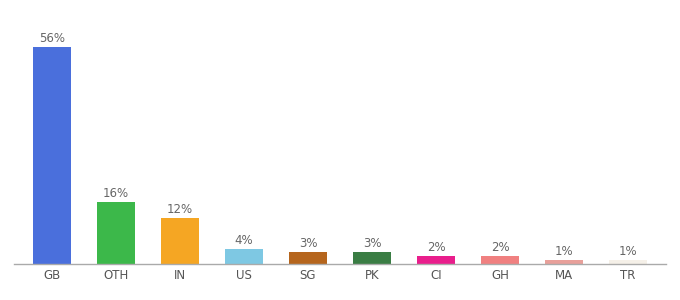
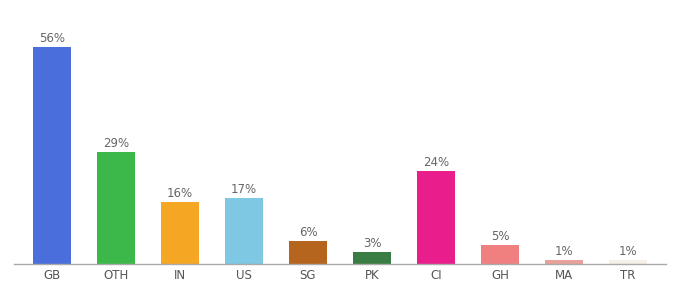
OTH: 16% -> 29%
IN: 12% -> 16%
US: 4% -> 17%
SG: 3% -> 6%
CI: 2% -> 24%
GH: 2% -> 5%
